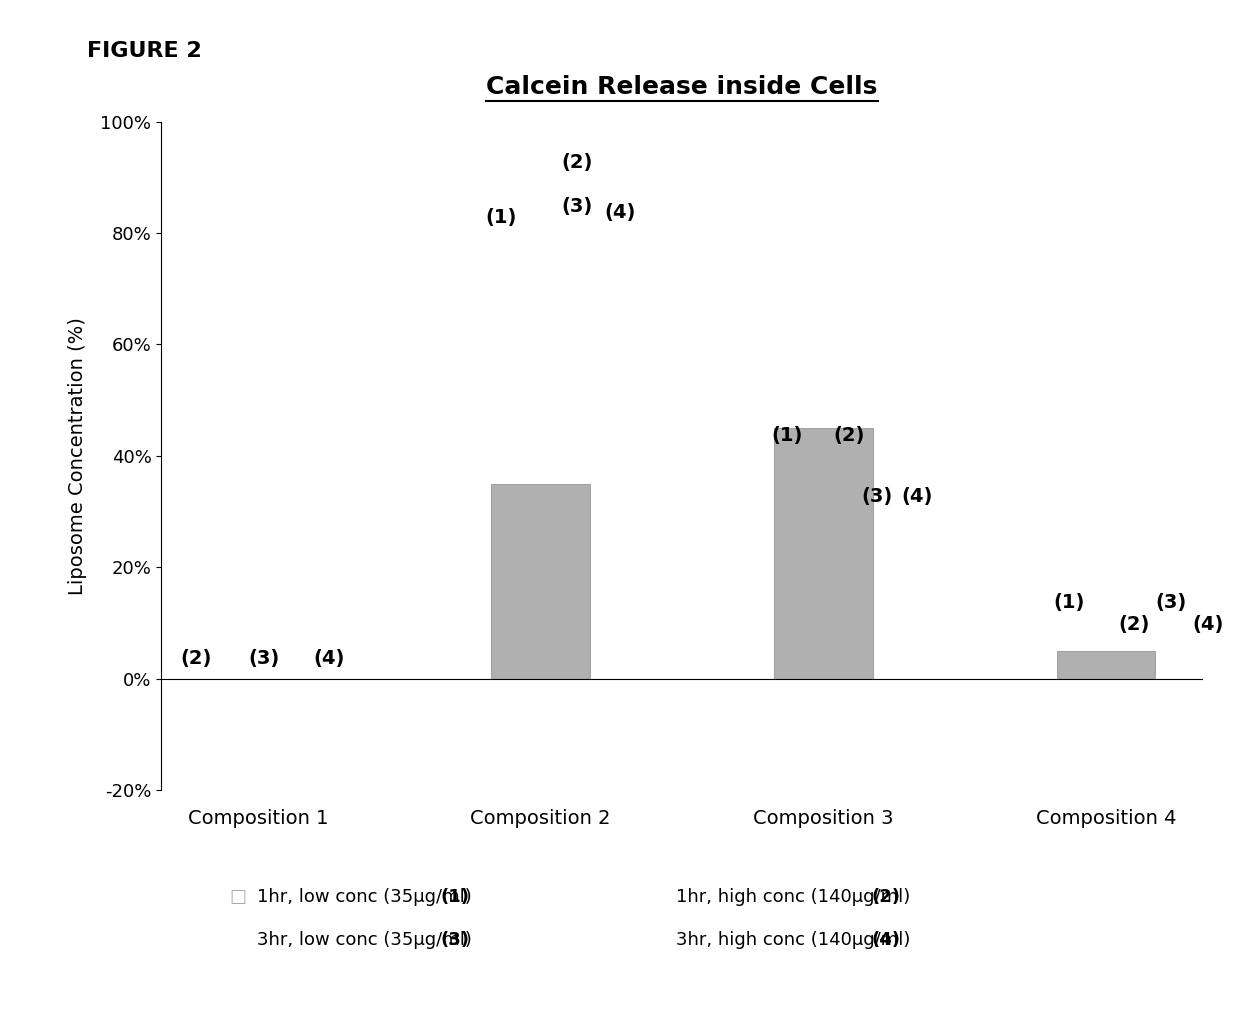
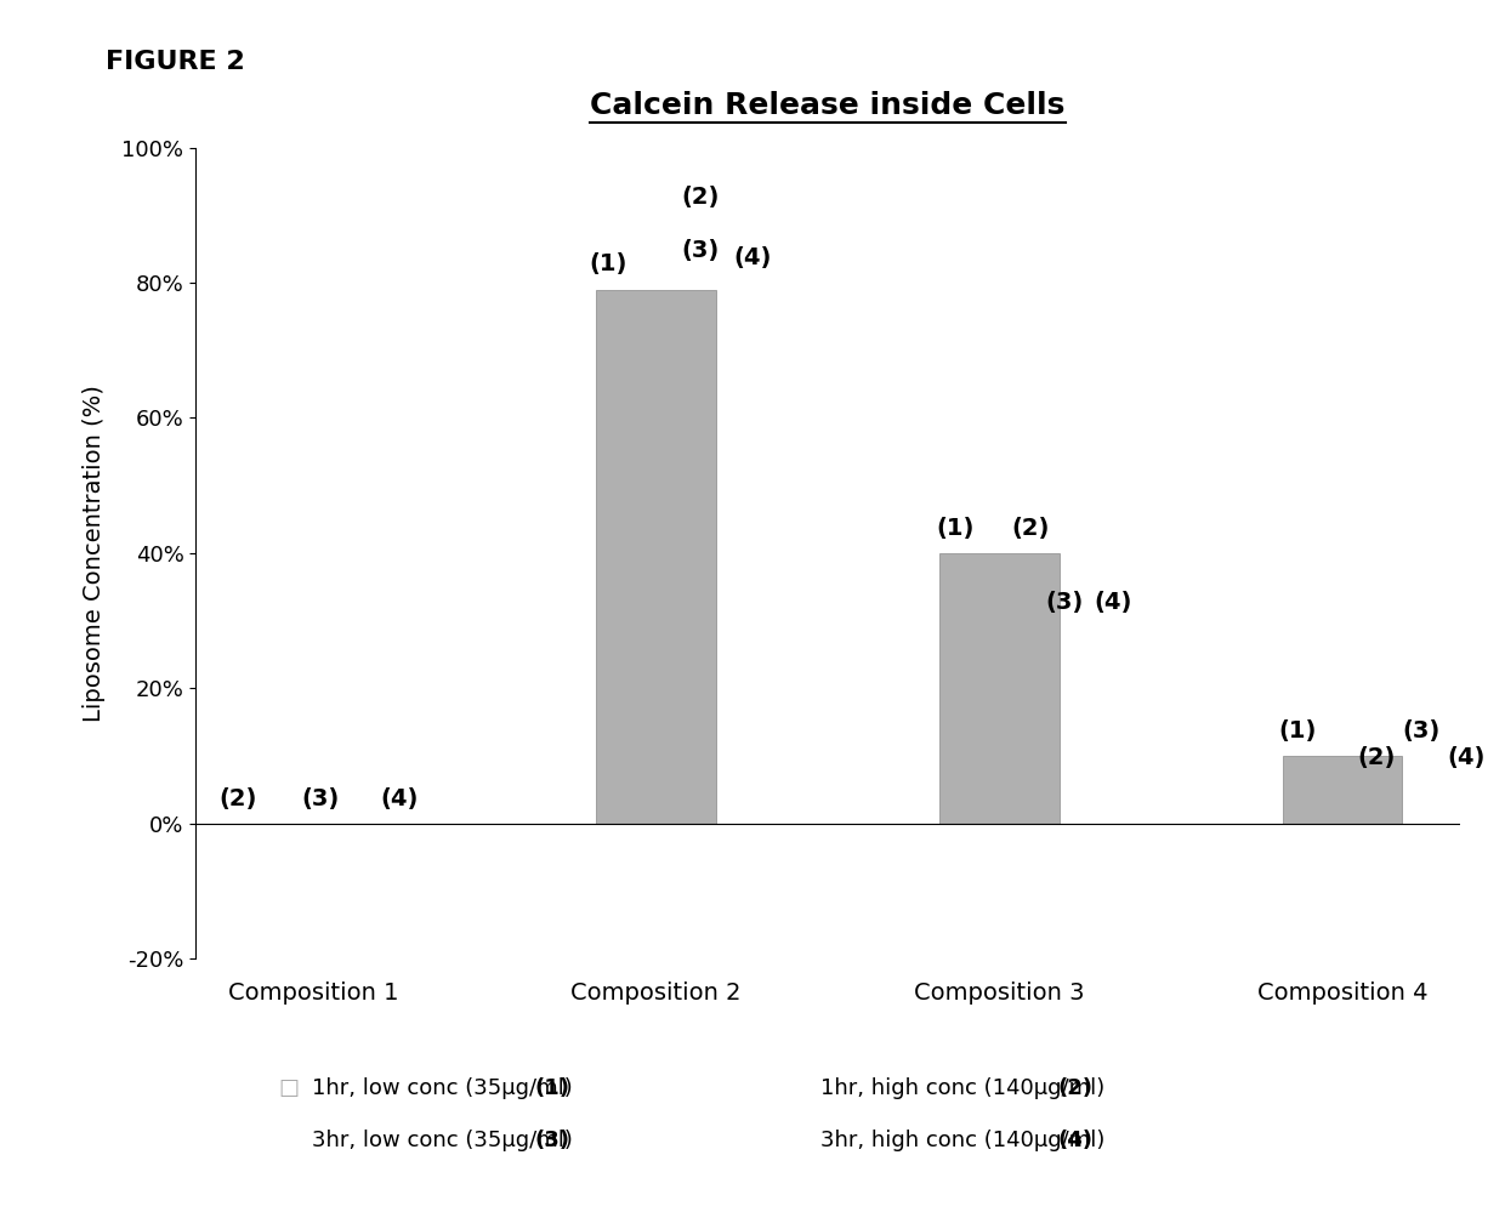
Composition 2: 35% -> 79%
Composition 3: 45% -> 40%
Composition 4: 5% -> 10%
